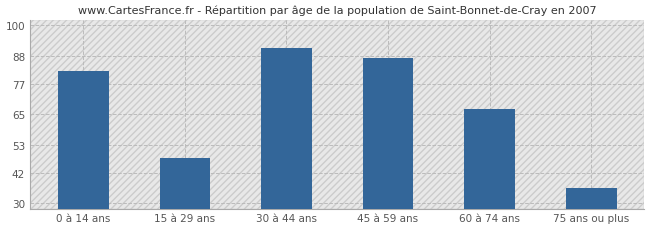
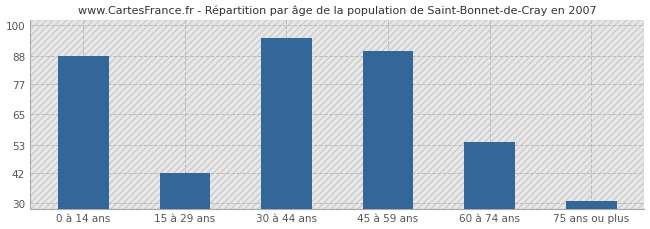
0 à 14 ans: 82 -> 88
15 à 29 ans: 48 -> 42
30 à 44 ans: 91 -> 95
45 à 59 ans: 87 -> 90
60 à 74 ans: 67 -> 54
75 ans ou plus: 36 -> 31
